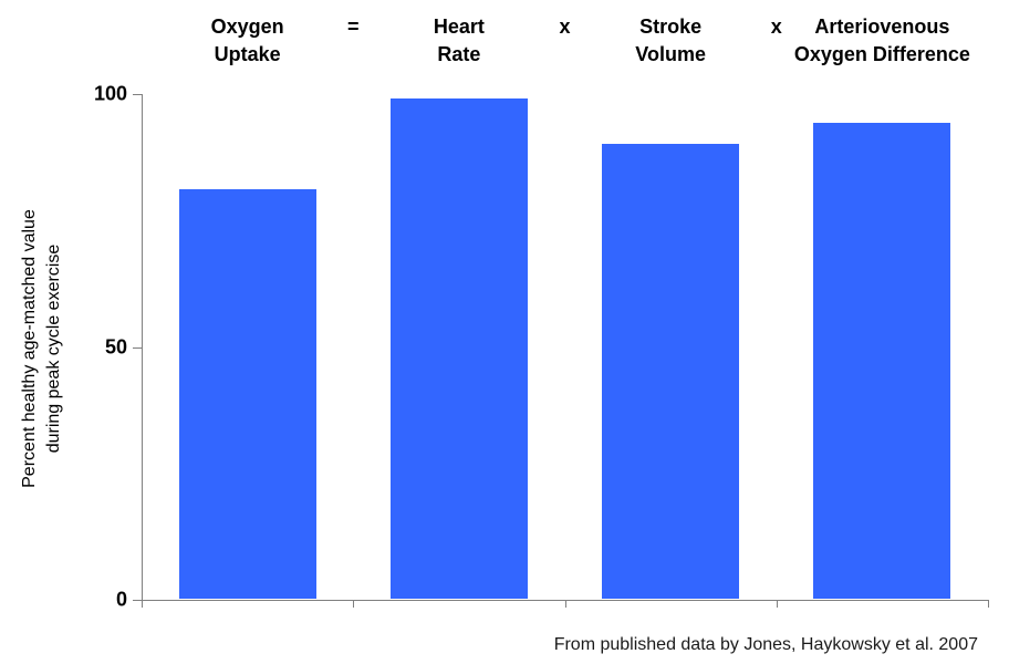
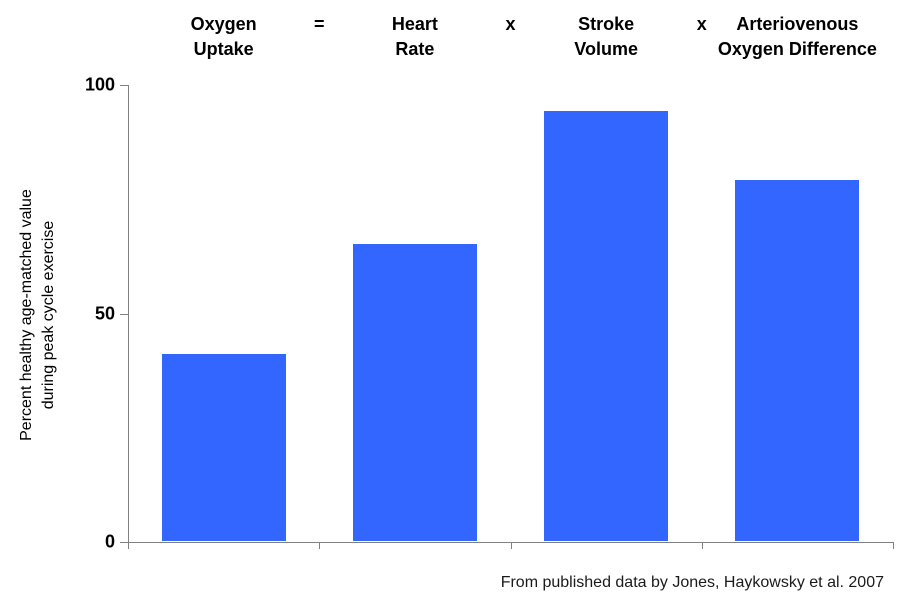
Oxygen Uptake: 81 -> 41
Heart Rate: 99 -> 65
Stroke Volume: 90 -> 94
Arteriovenous Oxygen Difference: 94 -> 79
